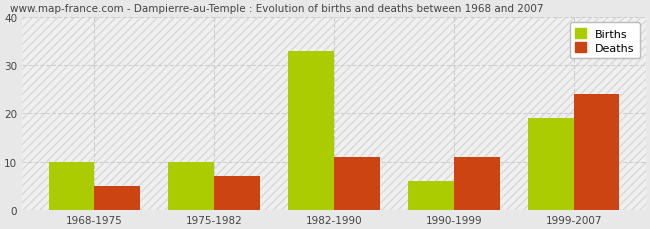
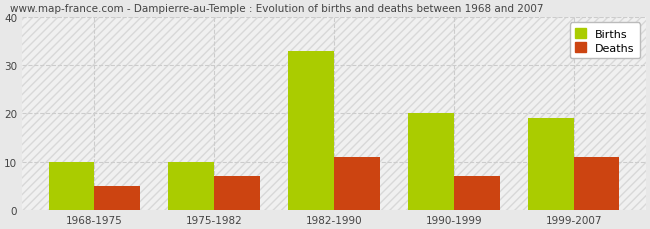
Births/1990-1999: 6 -> 20
Deaths/1990-1999: 11 -> 7
Deaths/1999-2007: 24 -> 11
